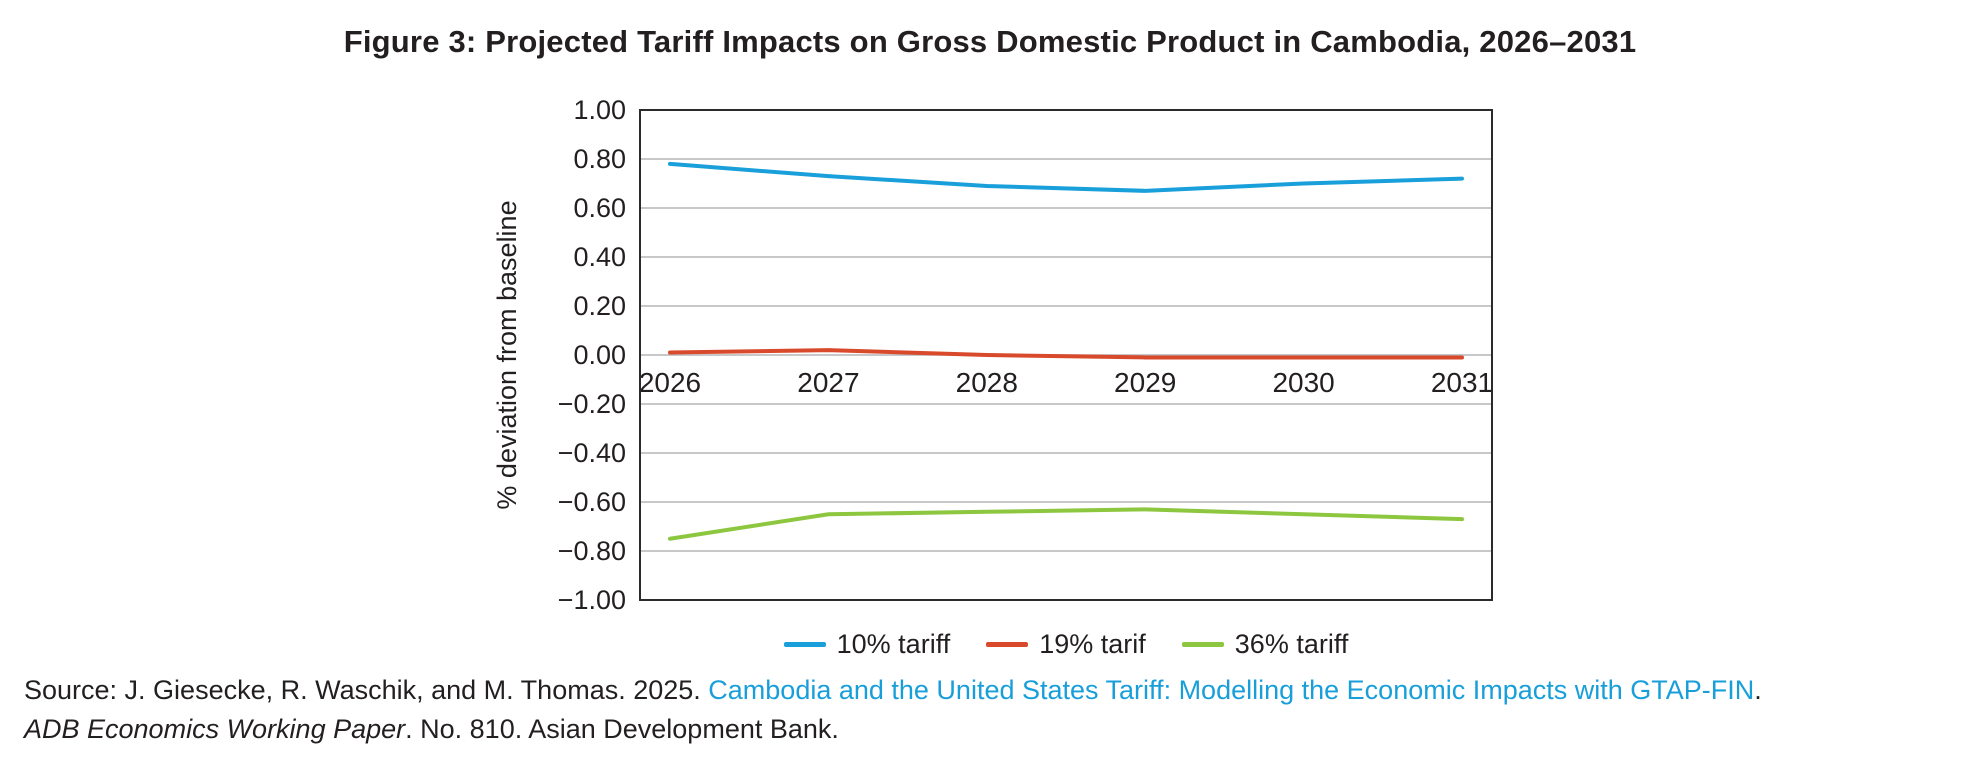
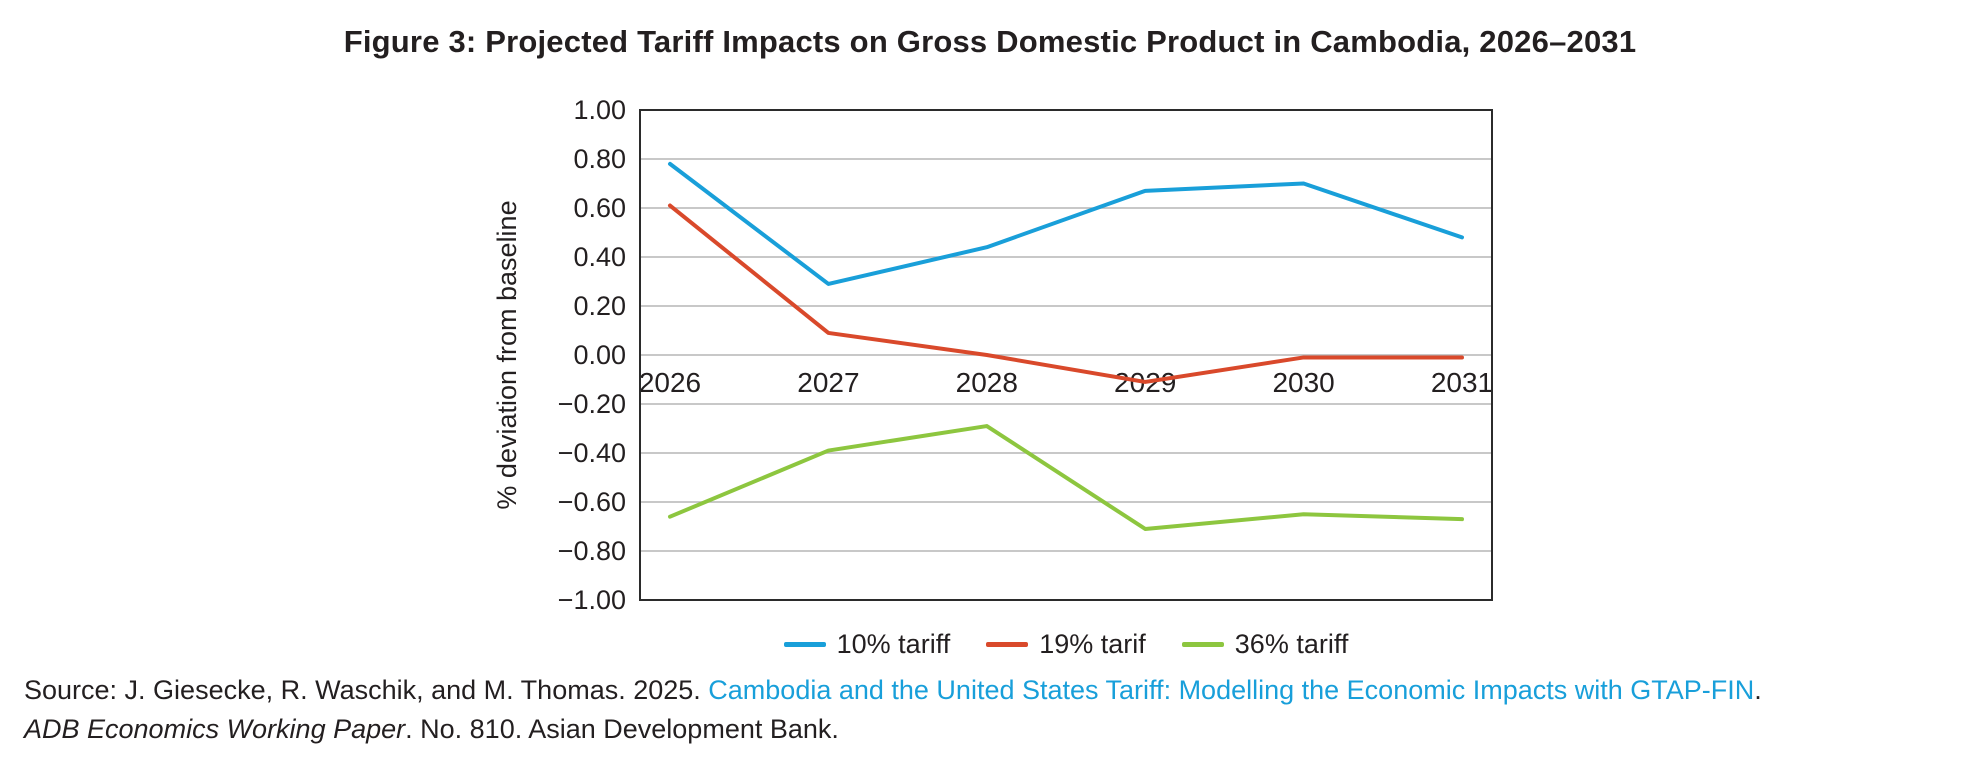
19% tarif/2026: 0.01 -> 0.61
36% tariff/2026: -0.75 -> -0.66
10% tariff/2027: 0.73 -> 0.29
19% tarif/2027: 0.02 -> 0.09
36% tariff/2027: -0.65 -> -0.39
10% tariff/2028: 0.69 -> 0.44
36% tariff/2028: -0.64 -> -0.29
19% tarif/2029: -0.01 -> -0.11
36% tariff/2029: -0.63 -> -0.71
10% tariff/2031: 0.72 -> 0.48
